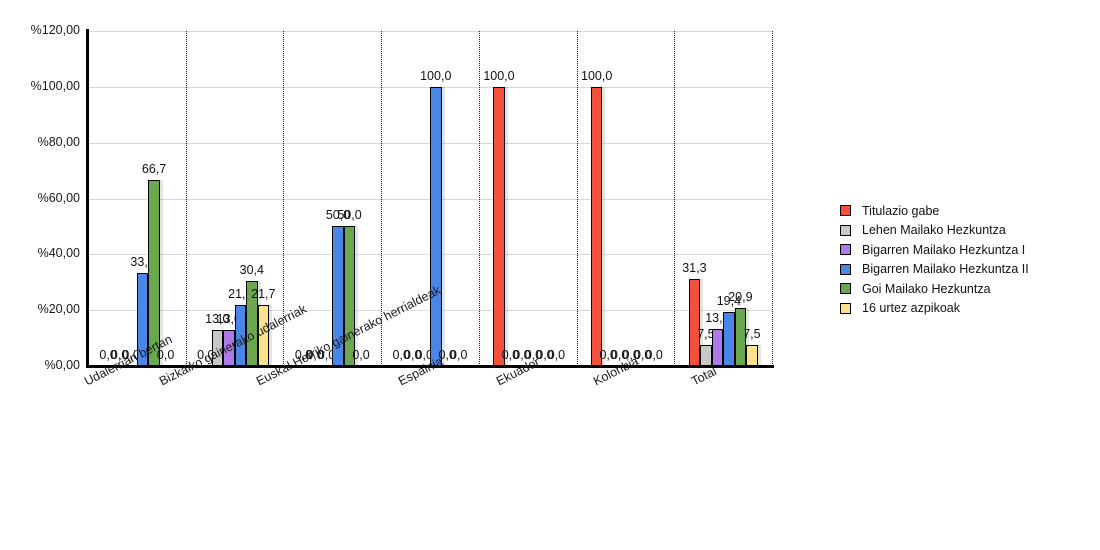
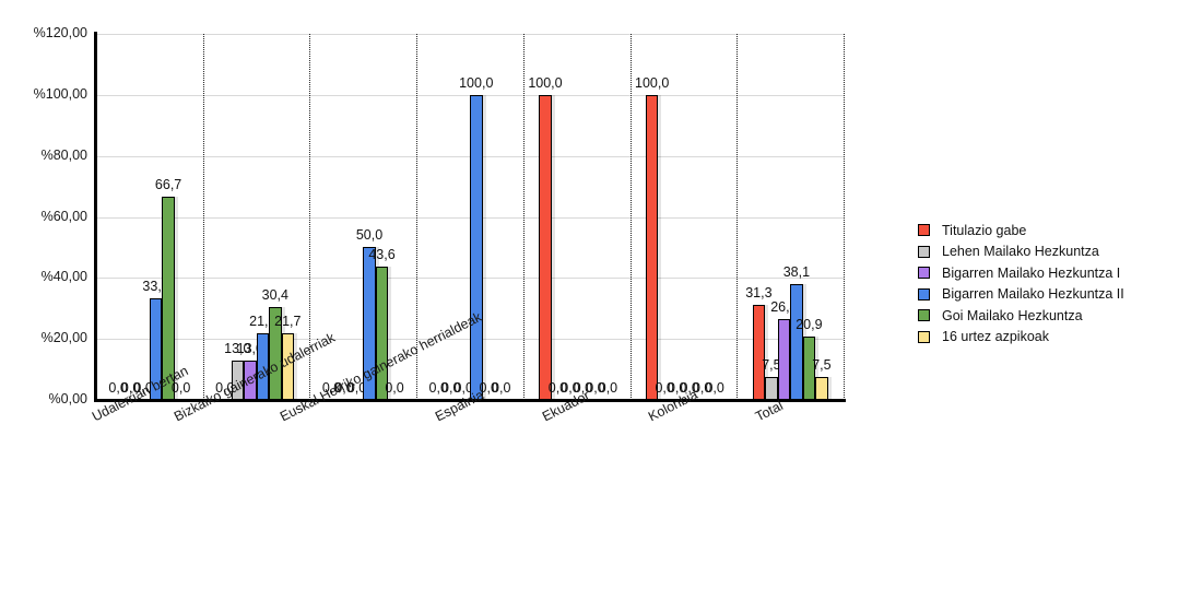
Goi Mailako Hezkuntza/Euskal Herriko gainerako herrialdeak: 50,0 -> 43,6
Bigarren Mailako Hezkuntza I/Total: 13,4 -> 26,4
Bigarren Mailako Hezkuntza II/Total: 19,4 -> 38,1
